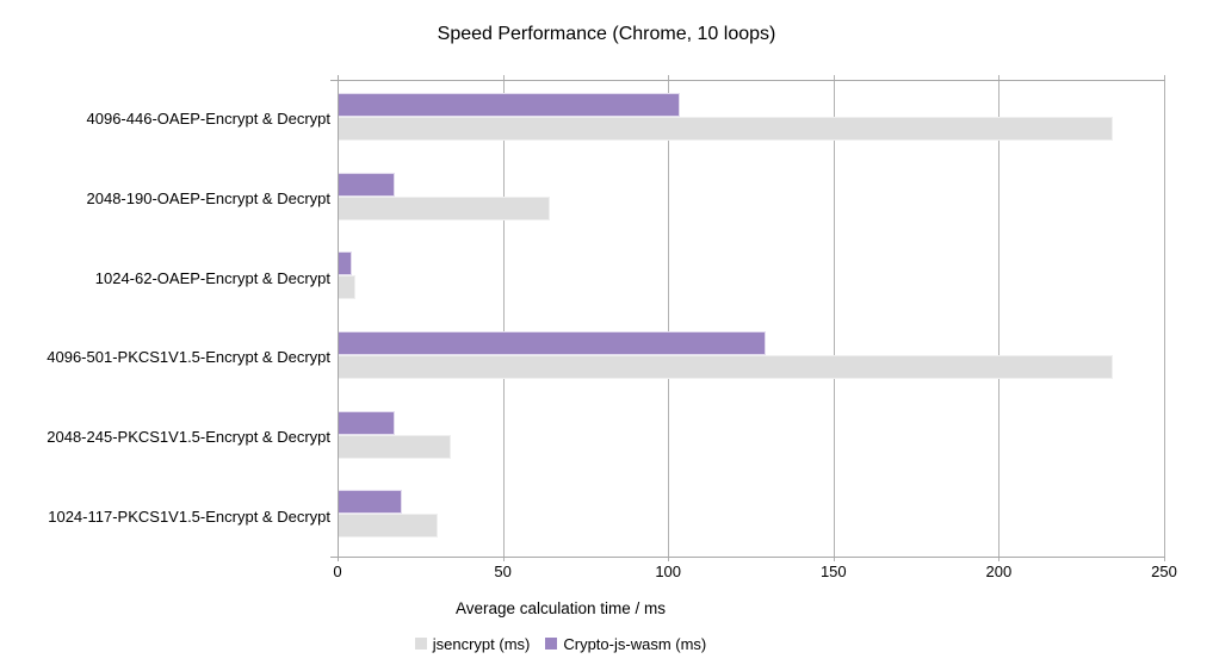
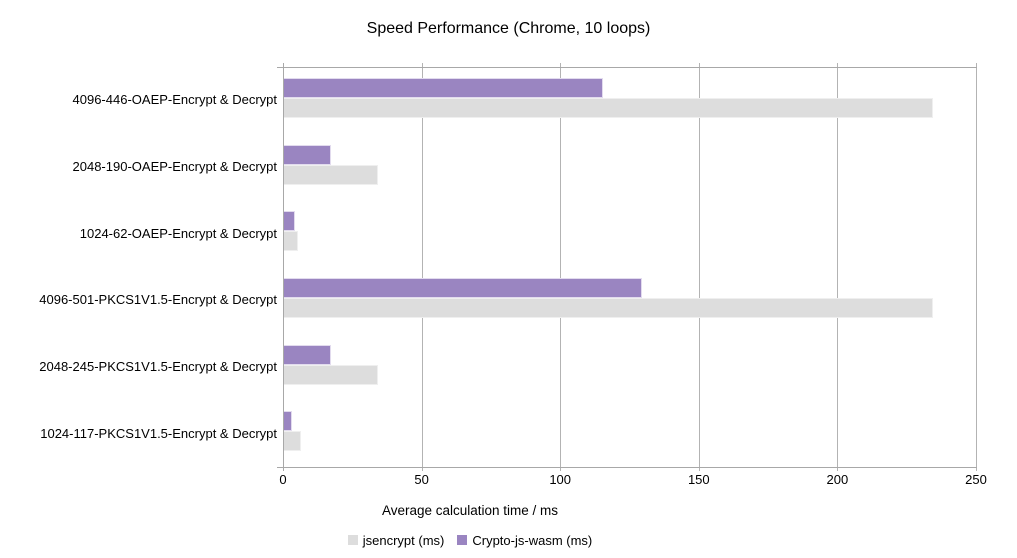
Crypto-js-wasm (ms)/4096-446-OAEP-Encrypt & Decrypt: 103 -> 115
jsencrypt (ms)/2048-190-OAEP-Encrypt & Decrypt: 64 -> 34
jsencrypt (ms)/1024-117-PKCS1V1.5-Encrypt & Decrypt: 30 -> 6
Crypto-js-wasm (ms)/1024-117-PKCS1V1.5-Encrypt & Decrypt: 19 -> 3
